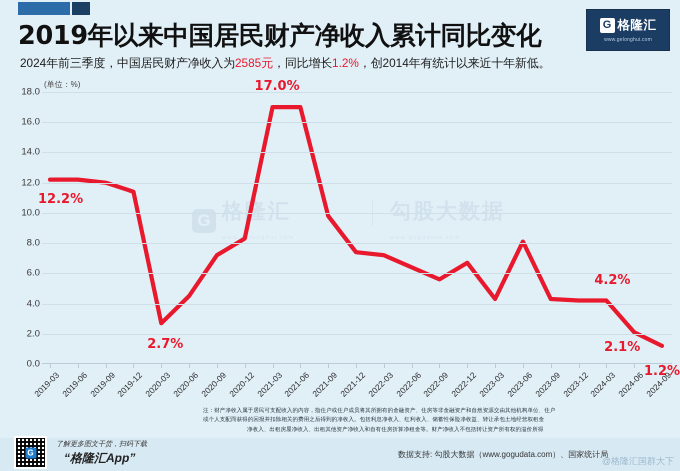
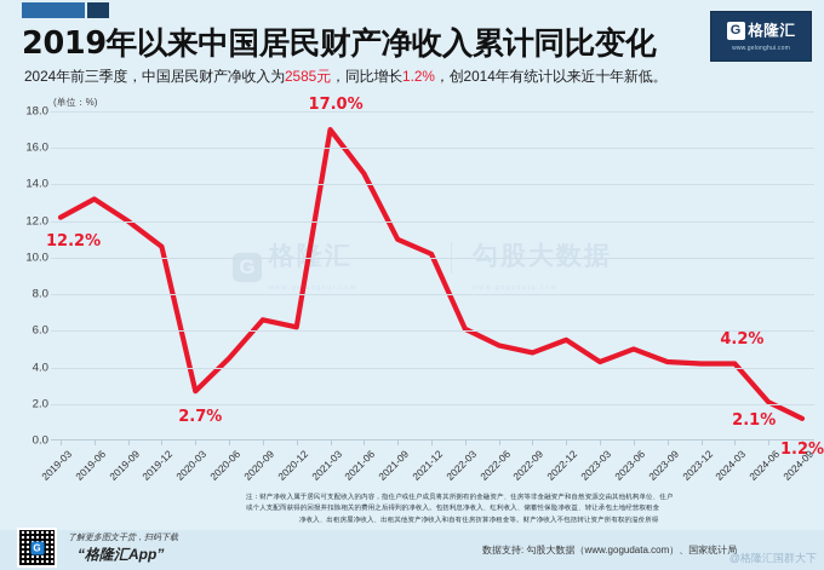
2019-06: 12.2 -> 13.2
2019-12: 11.4 -> 10.6
2020-09: 7.2 -> 6.6
2020-12: 8.3 -> 6.2
2021-06: 17.0 -> 14.6
2021-09: 9.8 -> 11.0
2021-12: 7.4 -> 10.2
2022-03: 7.2 -> 6.1
2022-06: 6.4 -> 5.2
2022-09: 5.6 -> 4.8
2022-12: 6.7 -> 5.5
2023-06: 8.1 -> 5.0
